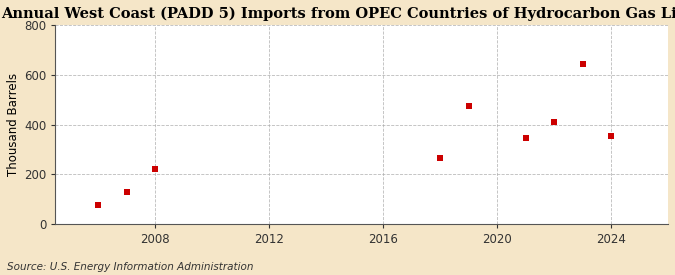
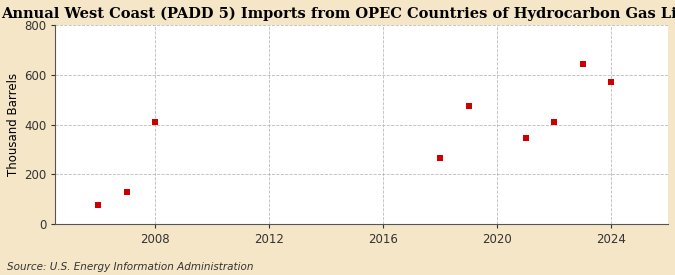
2008: 220 -> 410
2024: 355 -> 570
